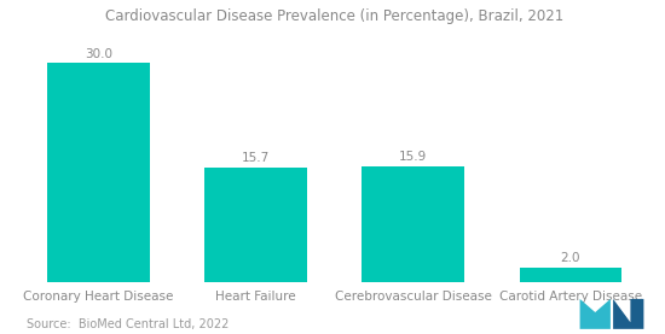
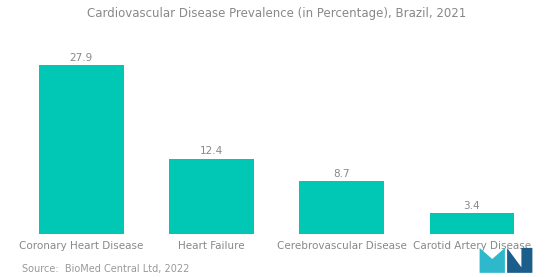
Coronary Heart Disease: 30.0 -> 27.9
Heart Failure: 15.7 -> 12.4
Cerebrovascular Disease: 15.9 -> 8.7
Carotid Artery Disease: 2.0 -> 3.4
